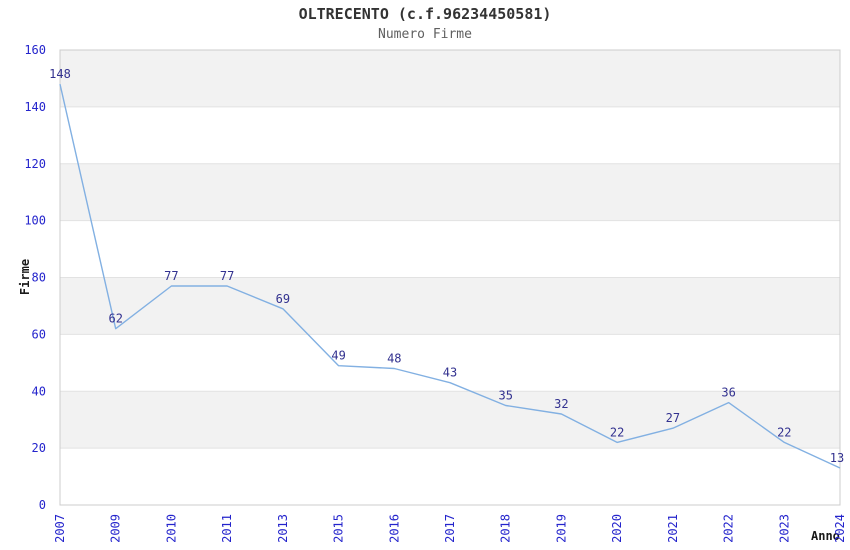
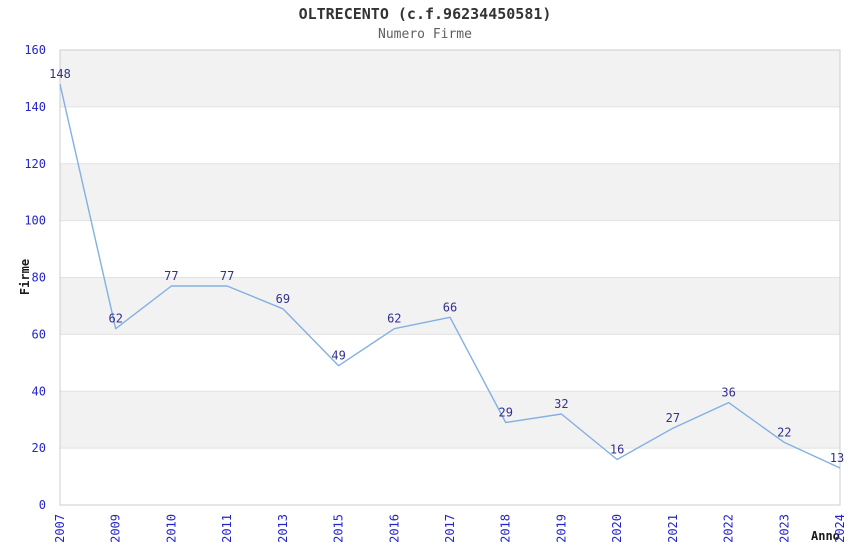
2016: 48 -> 62
2017: 43 -> 66
2018: 35 -> 29
2020: 22 -> 16
